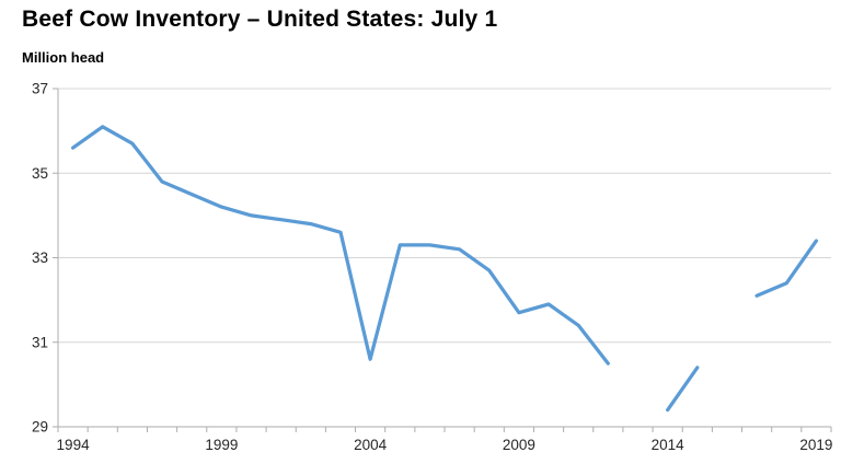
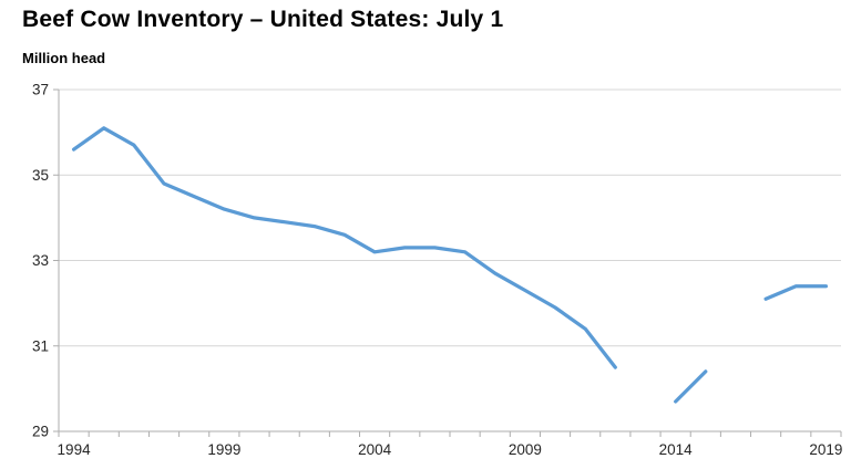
2004: 30.6 -> 33.2
2009: 31.7 -> 32.3
2014: 29.4 -> 29.7
2019: 33.4 -> 32.4
